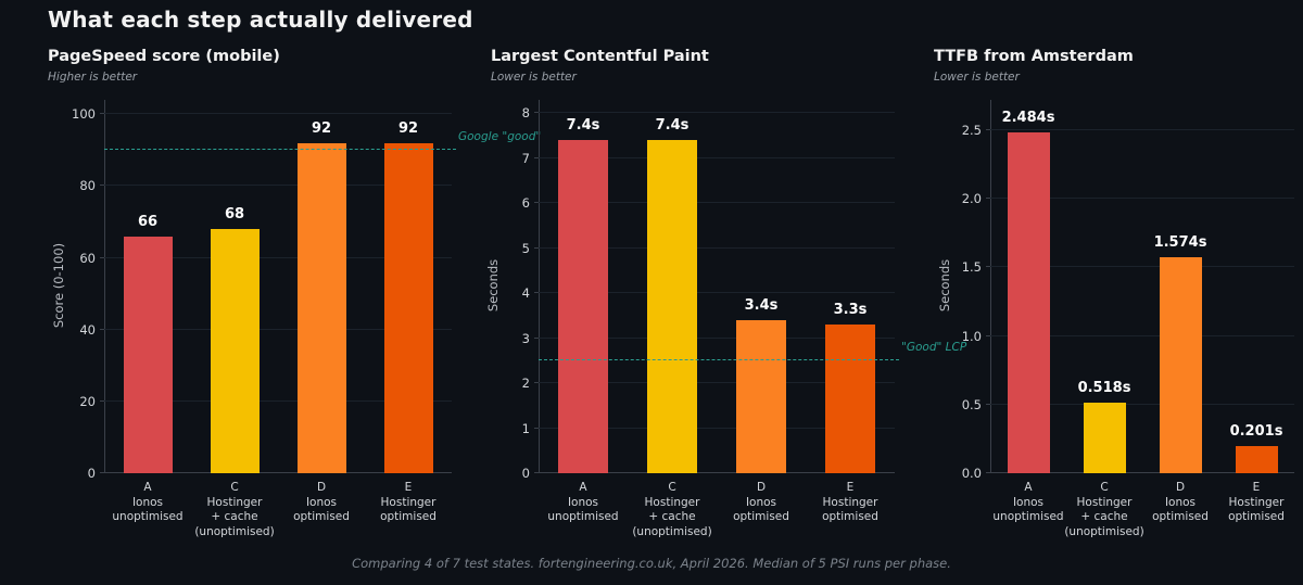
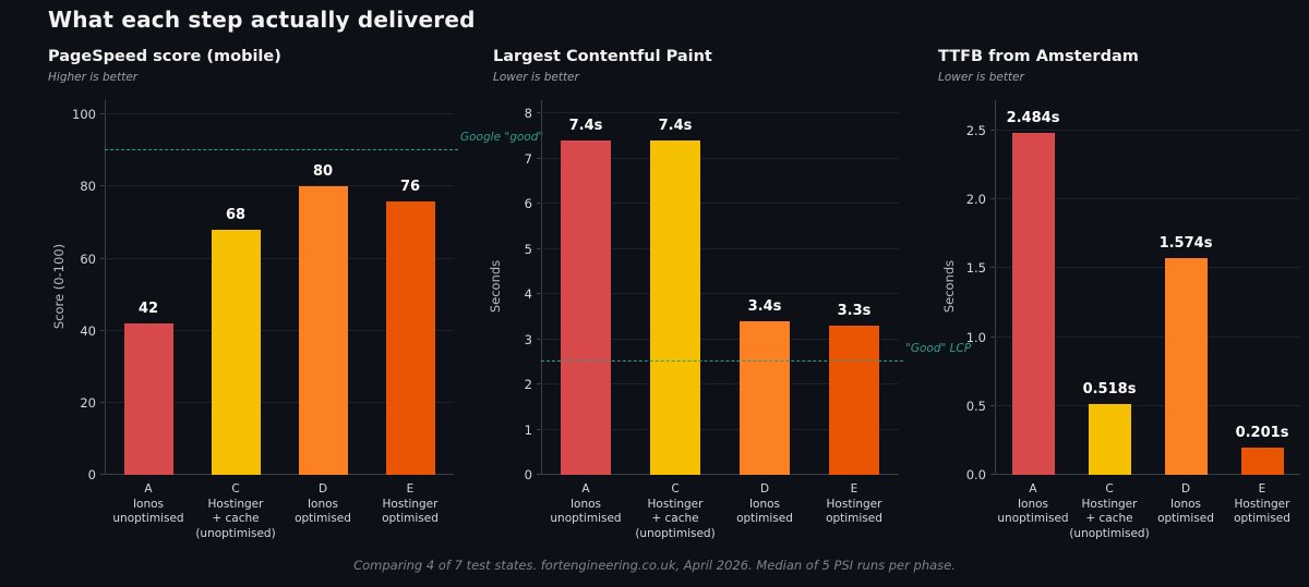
PageSpeed score (mobile)/A Ionos unoptimised: 66 -> 42
PageSpeed score (mobile)/D Ionos optimised: 92 -> 80
PageSpeed score (mobile)/E Hostinger optimised: 92 -> 76
